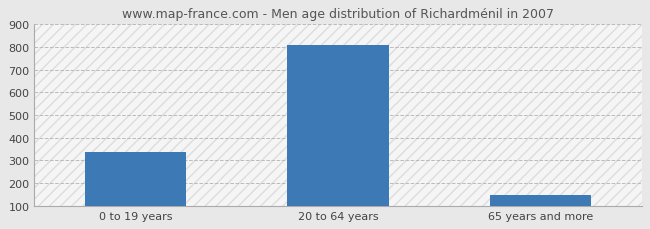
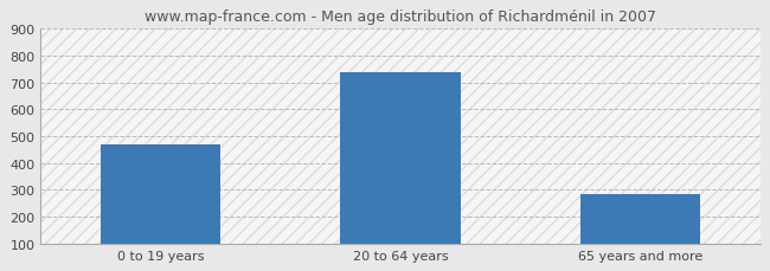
0 to 19 years: 335 -> 470
20 to 64 years: 810 -> 740
65 years and more: 148 -> 285
